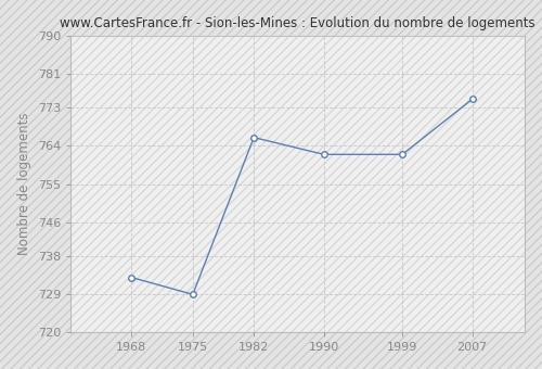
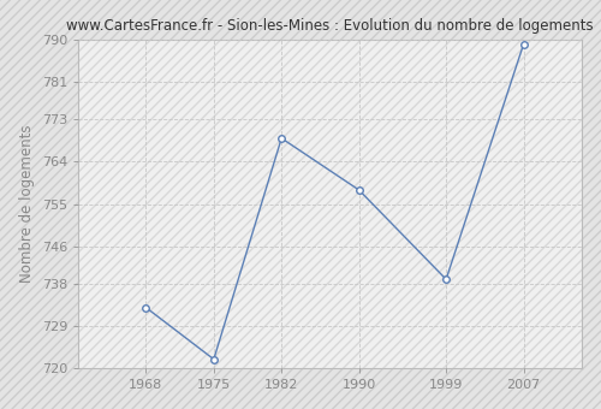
1975: 729 -> 722
1982: 766 -> 769
1990: 762 -> 758
1999: 762 -> 739
2007: 775 -> 789
